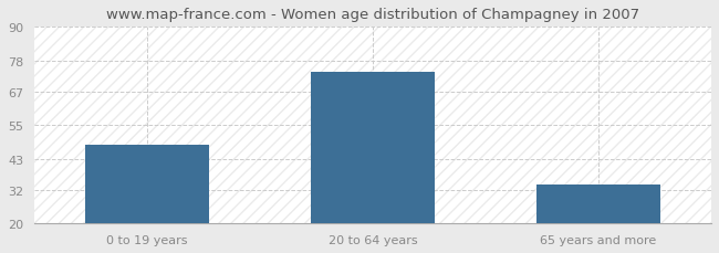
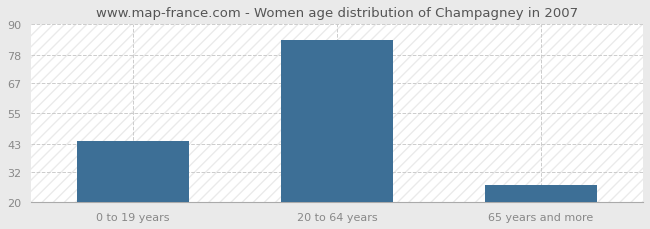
0 to 19 years: 48 -> 44
20 to 64 years: 74 -> 84
65 years and more: 34 -> 27
